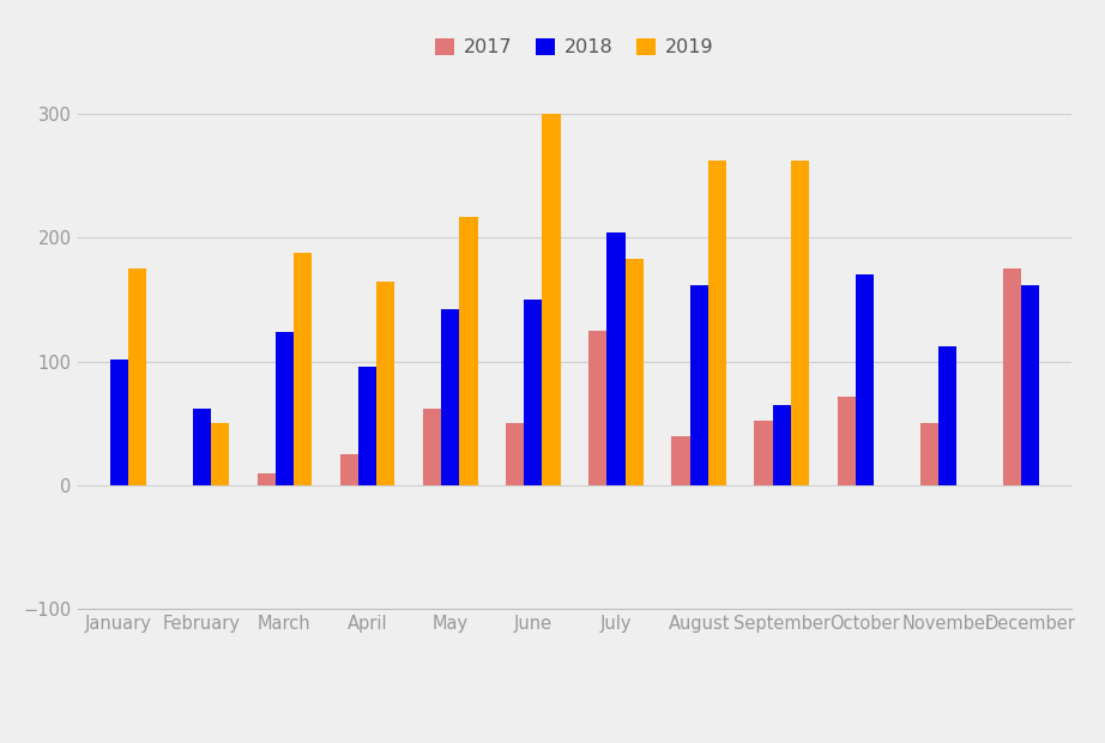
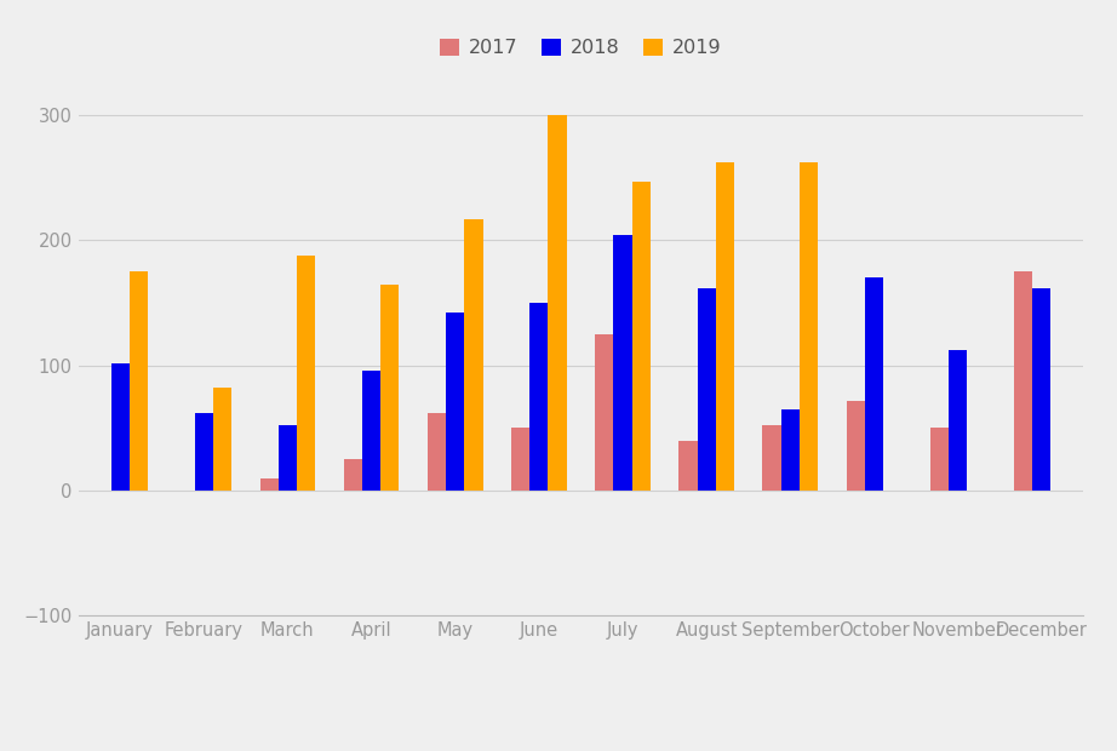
2019/February: 50 -> 82
2018/March: 124 -> 52
2019/July: 183 -> 247
